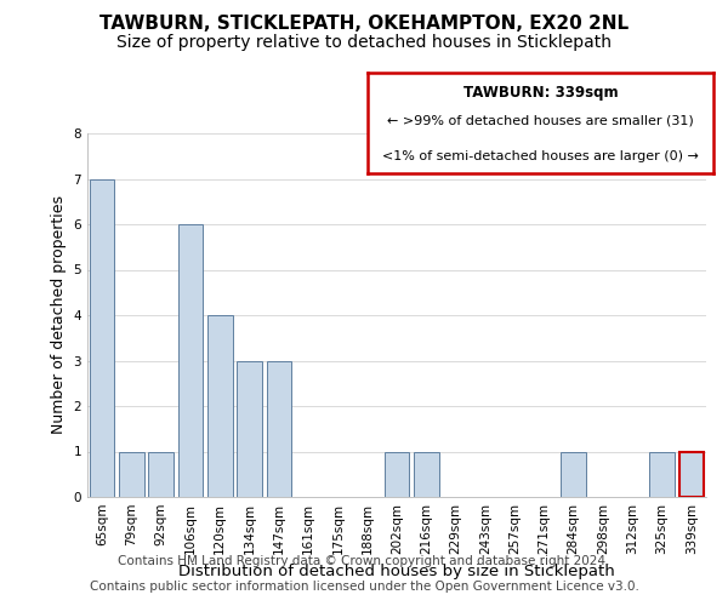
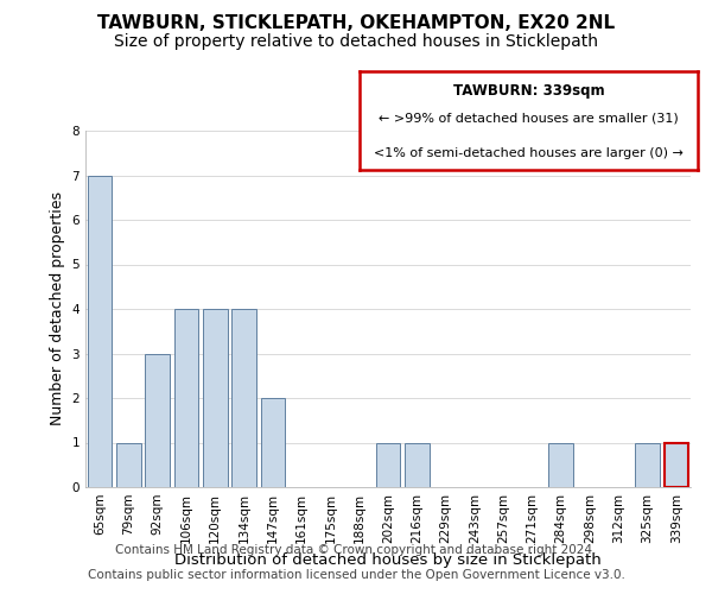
92sqm: 1 -> 3
106sqm: 6 -> 4
134sqm: 3 -> 4
147sqm: 3 -> 2
